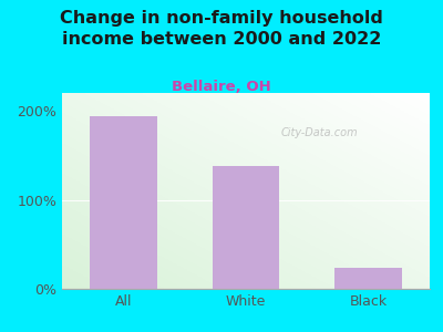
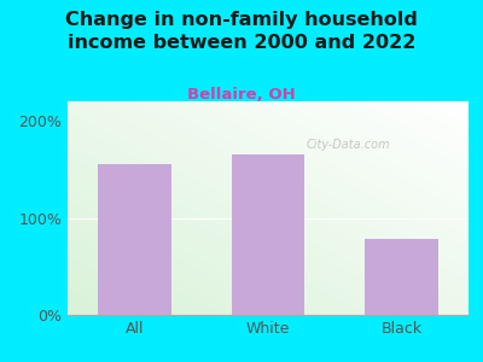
All: 194% -> 155%
White: 138% -> 165%
Black: 24% -> 78%
